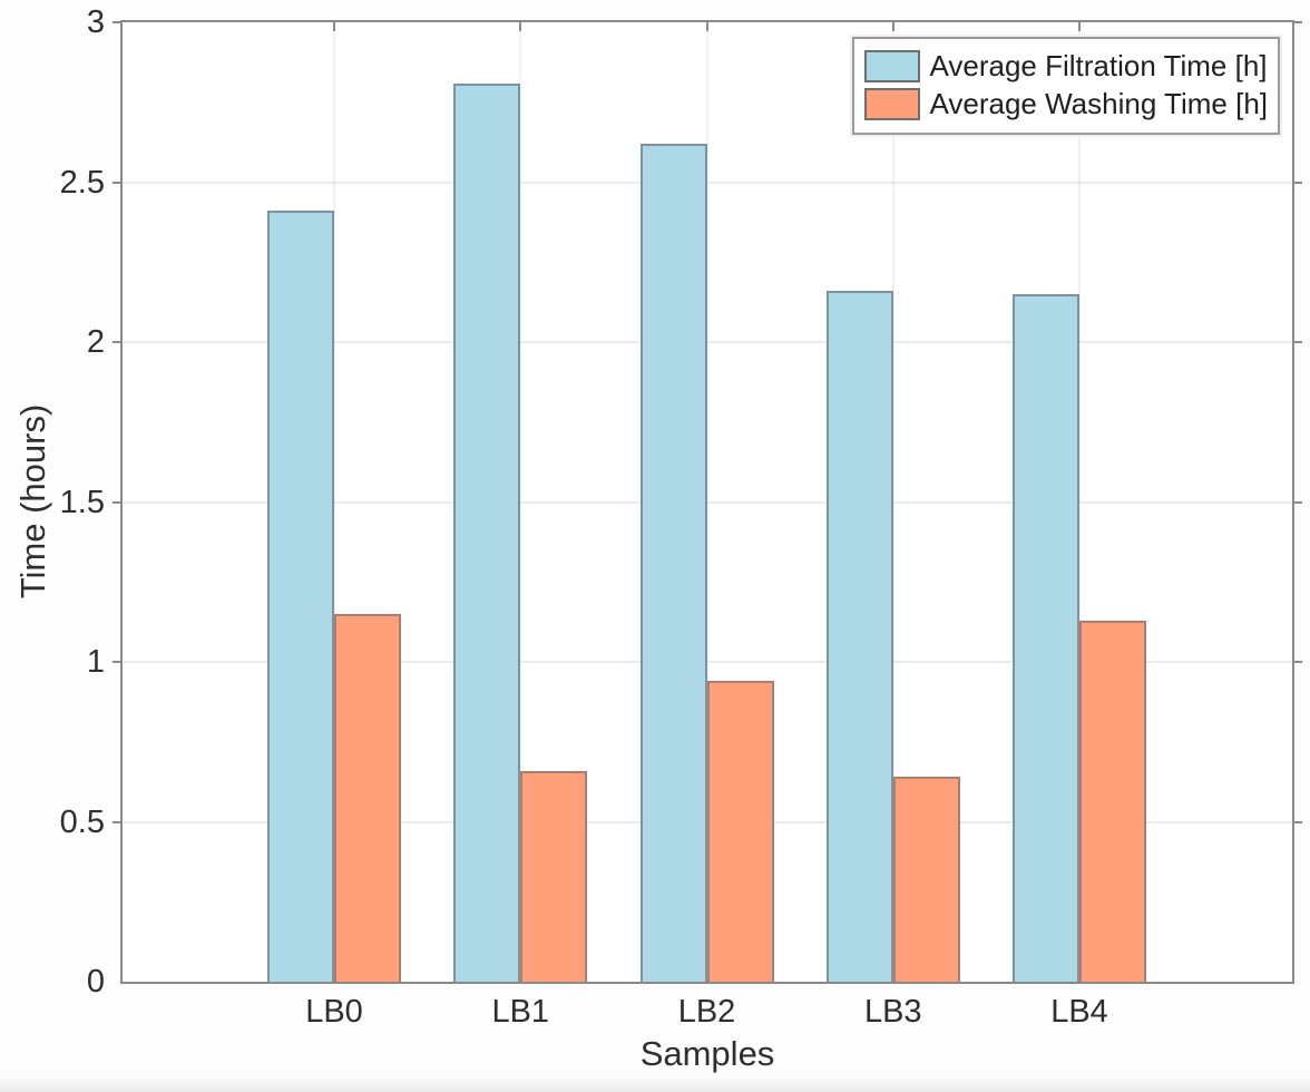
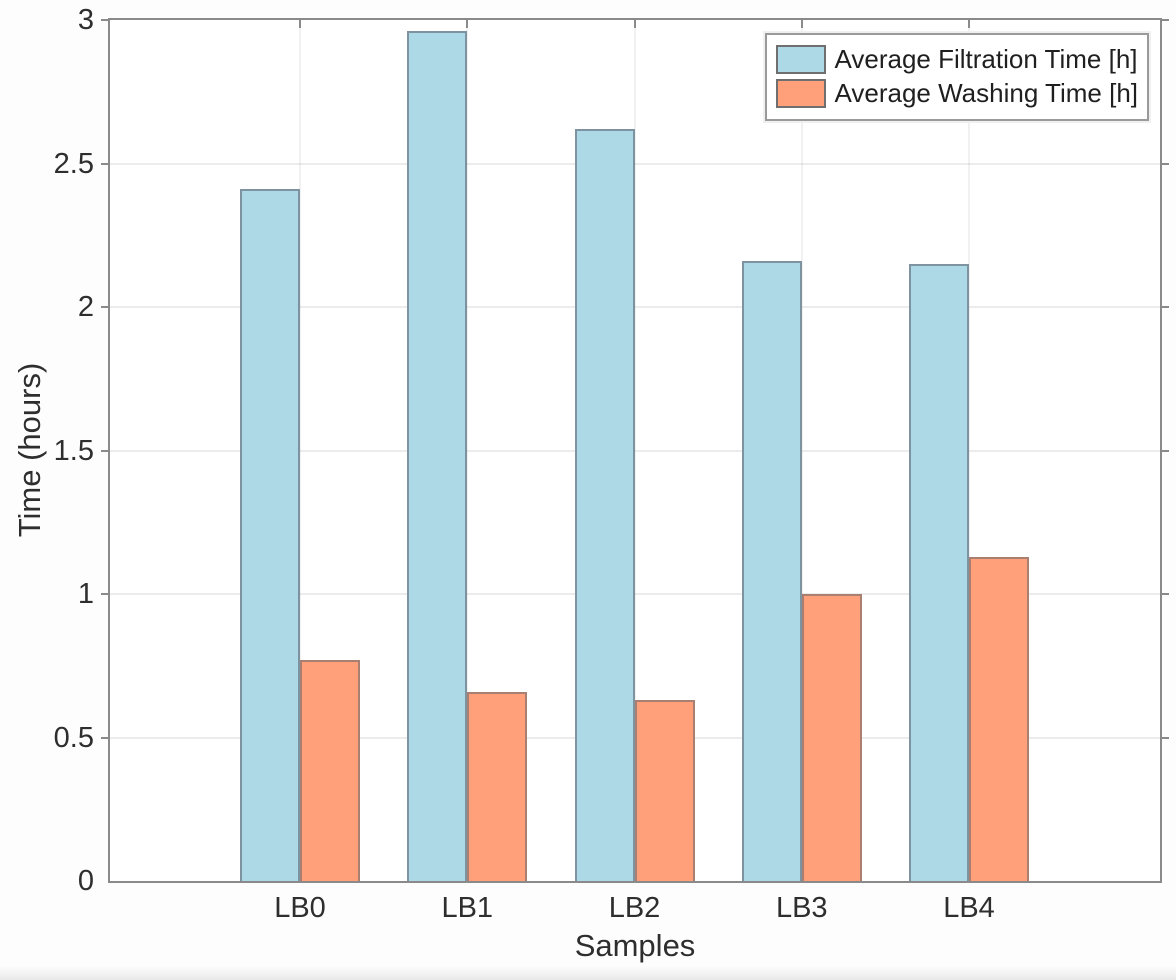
Average Washing Time [h]/LB0: 1.15 -> 0.77
Average Filtration Time [h]/LB1: 2.81 -> 2.96
Average Washing Time [h]/LB2: 0.94 -> 0.63
Average Washing Time [h]/LB3: 0.64 -> 1.00
